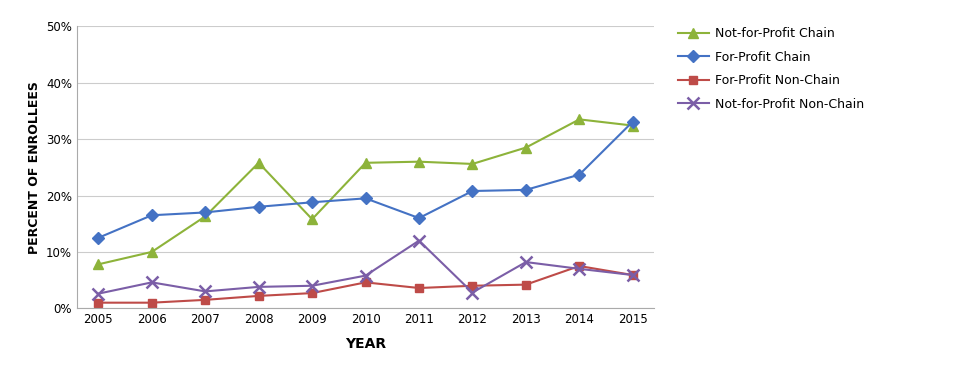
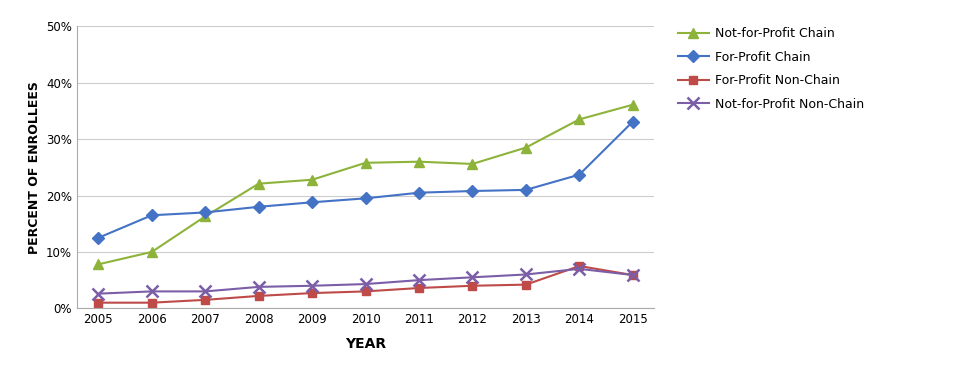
Not-for-Profit Non-Chain/2006: 4.6% -> 3.0%
Not-for-Profit Chain/2008: 25.8% -> 22.1%
Not-for-Profit Chain/2009: 15.8% -> 22.8%
For-Profit Non-Chain/2010: 4.6% -> 3.0%
Not-for-Profit Non-Chain/2010: 5.8% -> 4.3%
For-Profit Chain/2011: 16.0% -> 20.5%
Not-for-Profit Non-Chain/2011: 12.0% -> 5.0%
Not-for-Profit Non-Chain/2012: 2.8% -> 5.5%
Not-for-Profit Non-Chain/2013: 8.2% -> 6.0%
Not-for-Profit Chain/2015: 32.4% -> 36.1%
